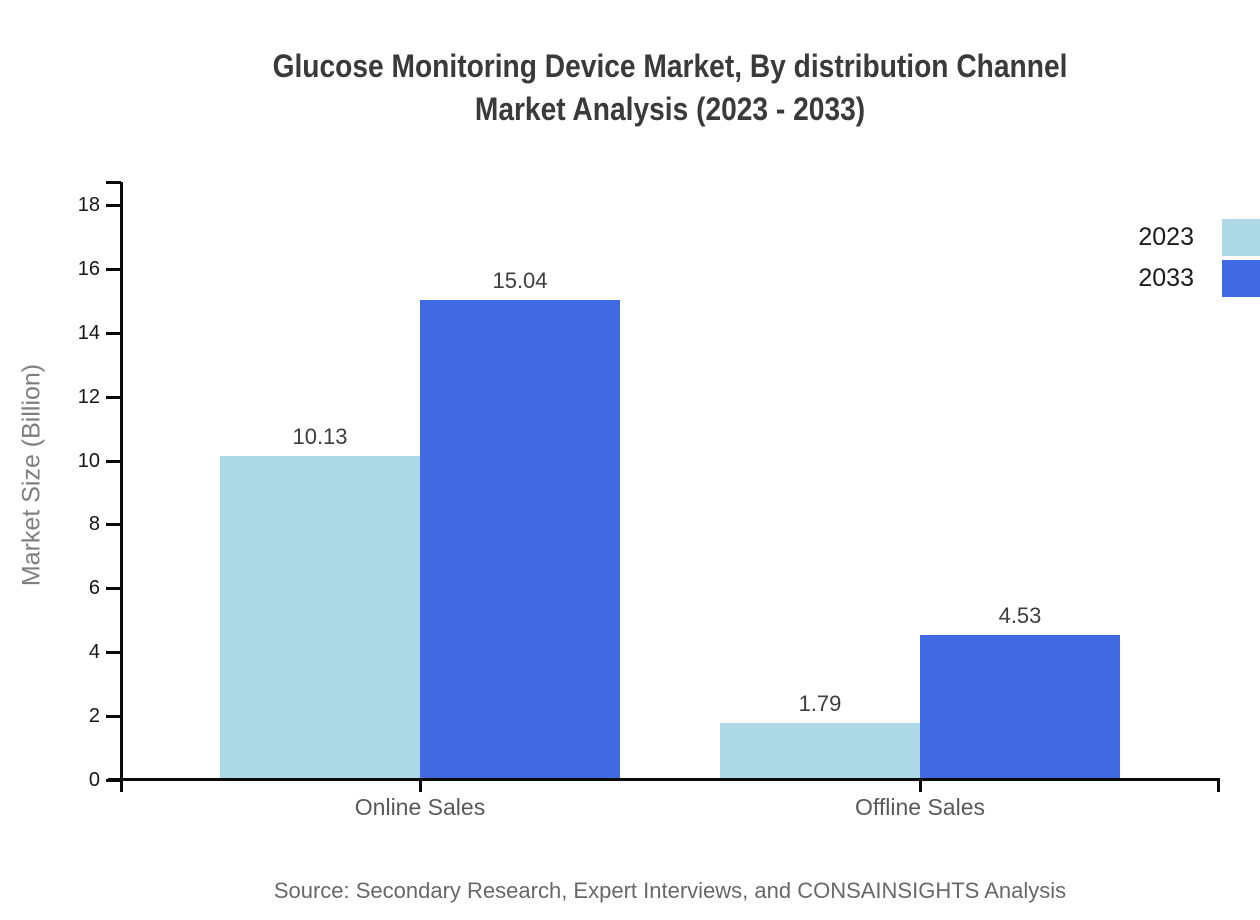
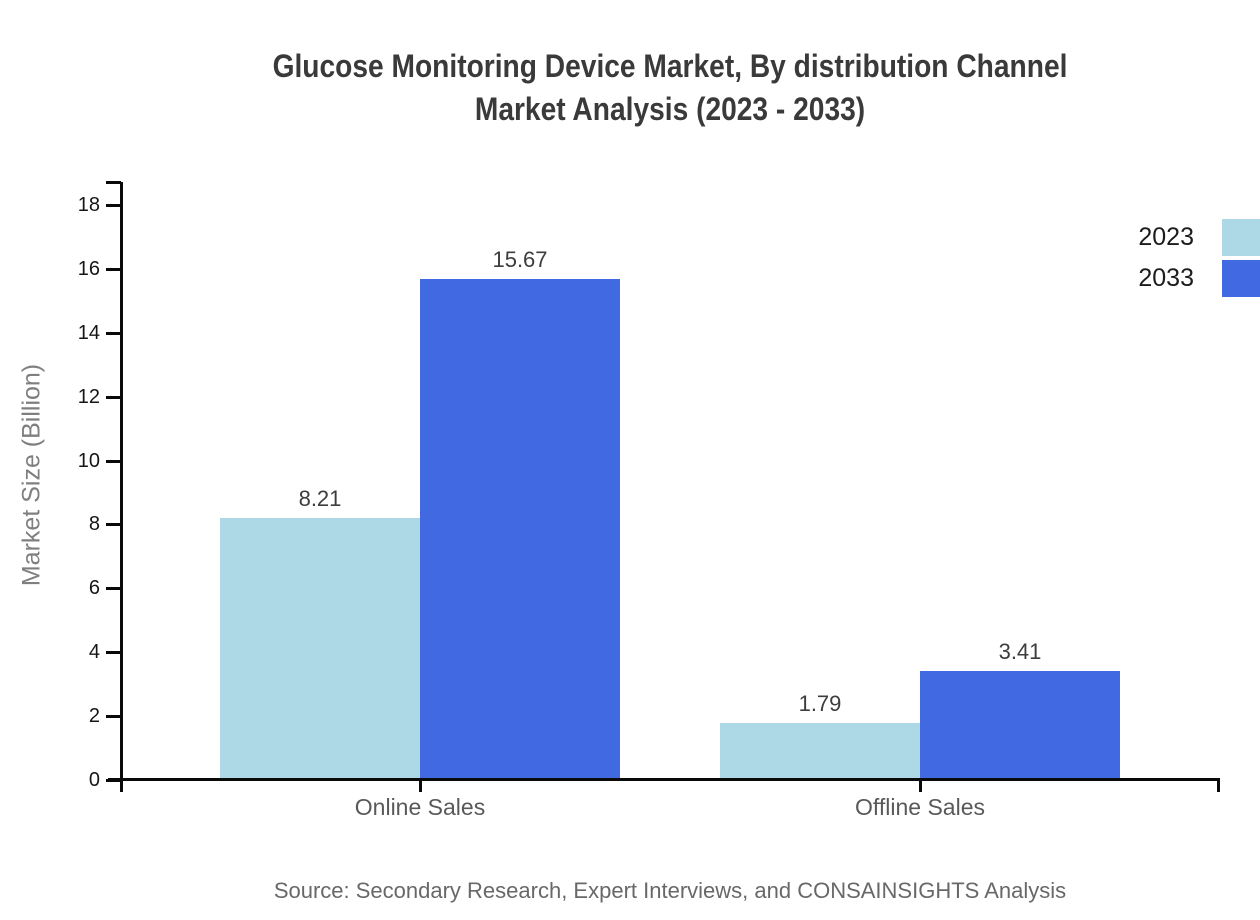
2023/Online Sales: 10.13 -> 8.21
2033/Online Sales: 15.04 -> 15.67
2033/Offline Sales: 4.53 -> 3.41
